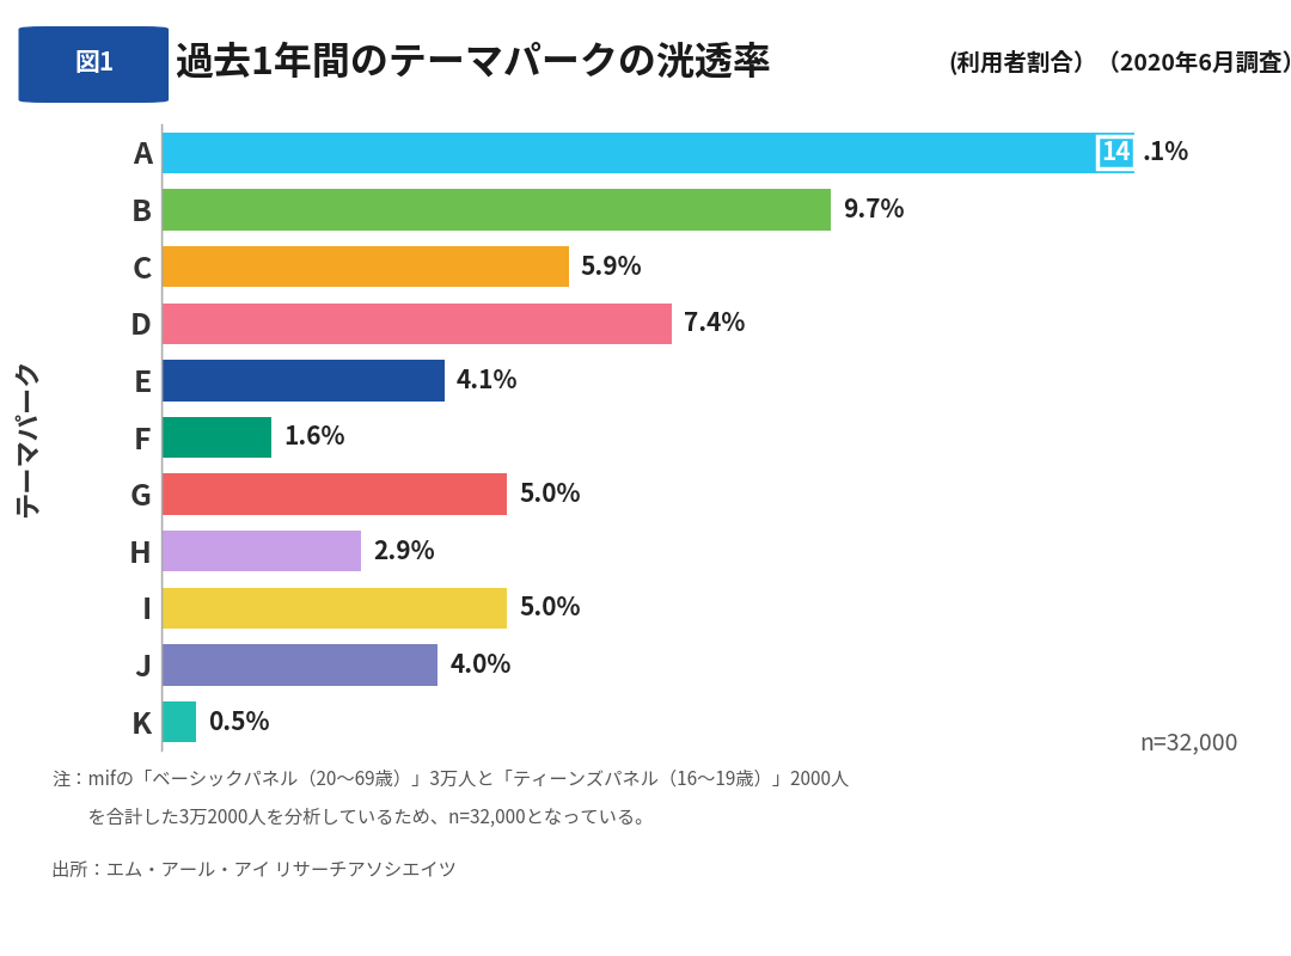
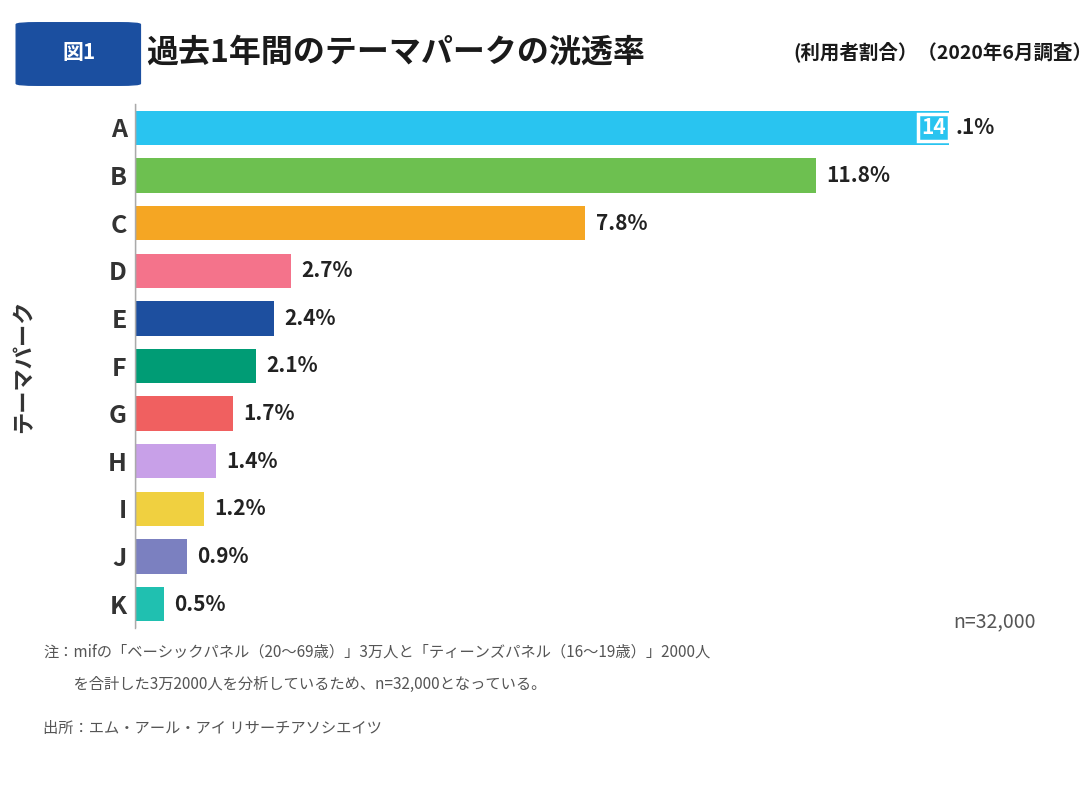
B: 9.7% -> 11.8%
C: 5.9% -> 7.8%
D: 7.4% -> 2.7%
E: 4.1% -> 2.4%
F: 1.6% -> 2.1%
G: 5.0% -> 1.7%
H: 2.9% -> 1.4%
I: 5.0% -> 1.2%
J: 4.0% -> 0.9%
